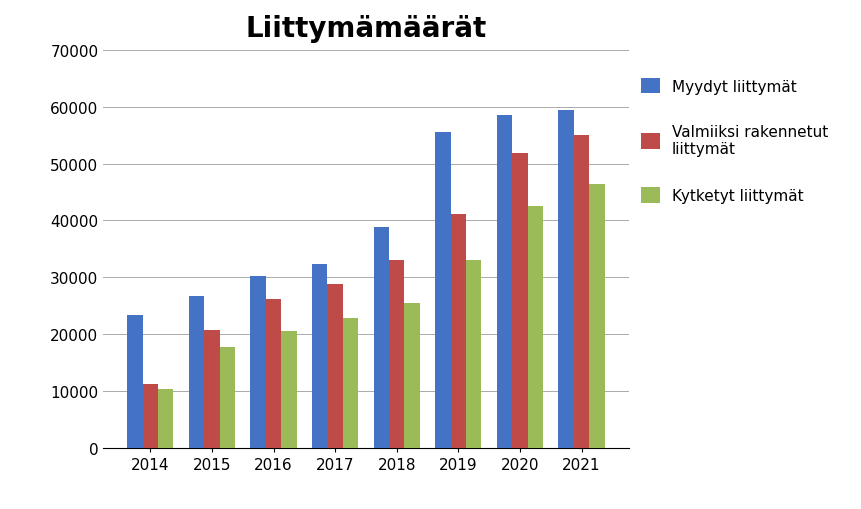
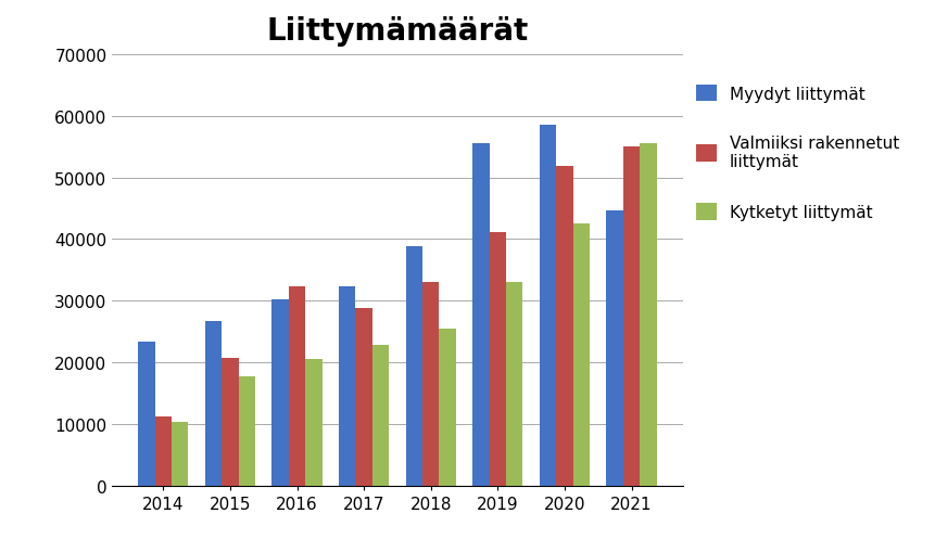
Valmiiksi rakennetut liittymät/2016: 26200 -> 32400
Myydyt liittymät/2021: 59500 -> 44600
Kytketyt liittymät/2021: 46500 -> 55600
